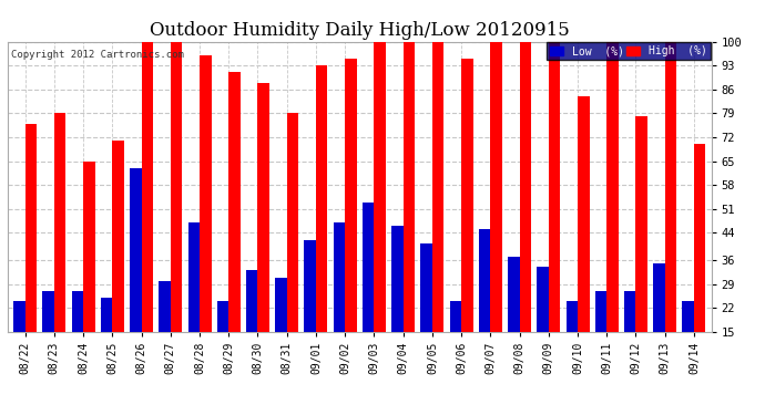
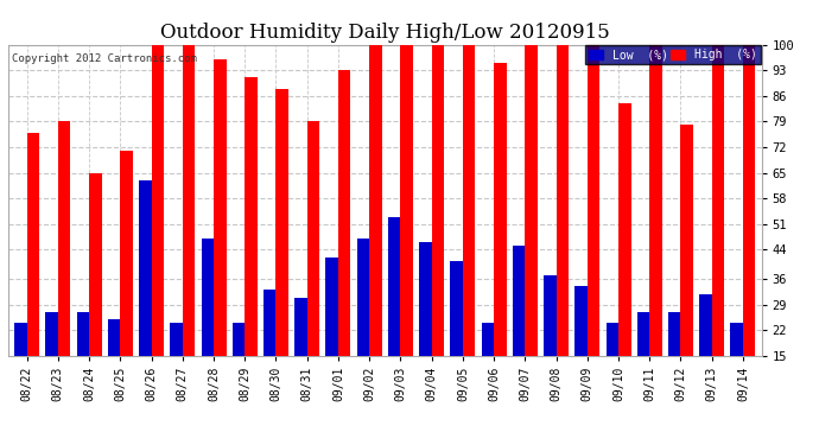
Low (%)/08/27: 30 -> 24
High (%)/09/02: 95 -> 100
Low (%)/09/13: 35 -> 32
High (%)/09/14: 70 -> 100
